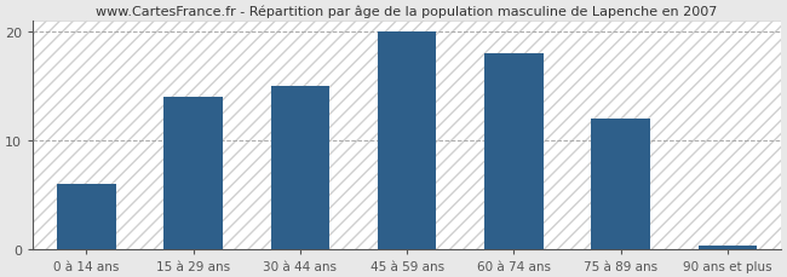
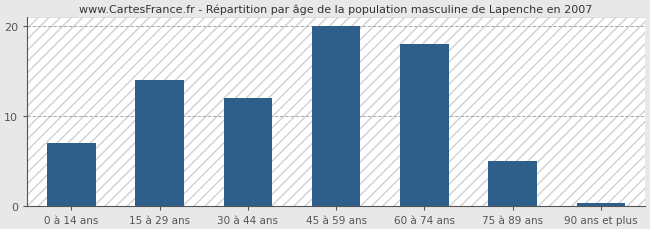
0 à 14 ans: 6.0 -> 7.0
30 à 44 ans: 15.0 -> 12.0
75 à 89 ans: 12.0 -> 5.0
